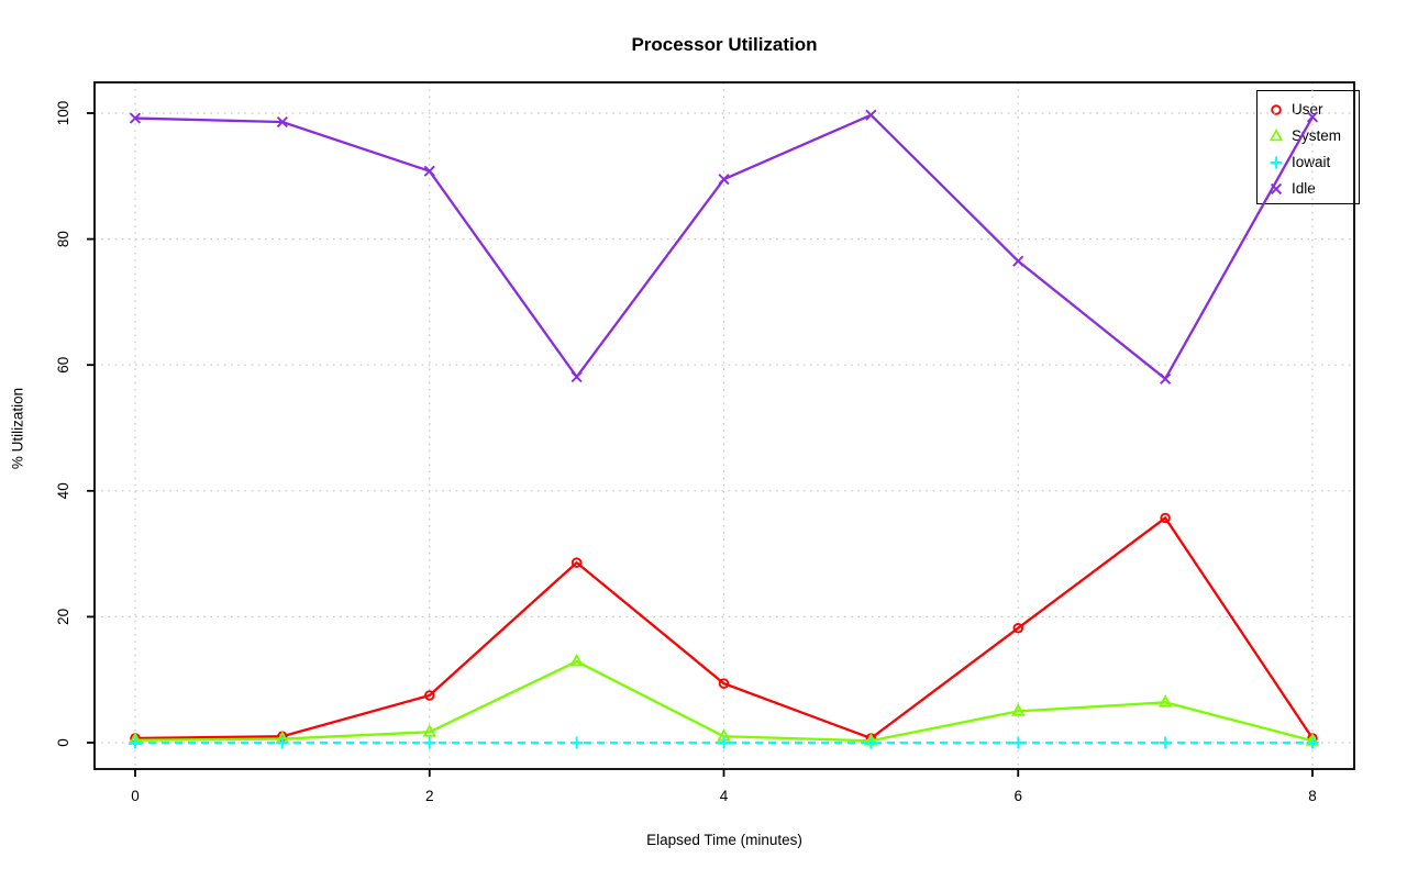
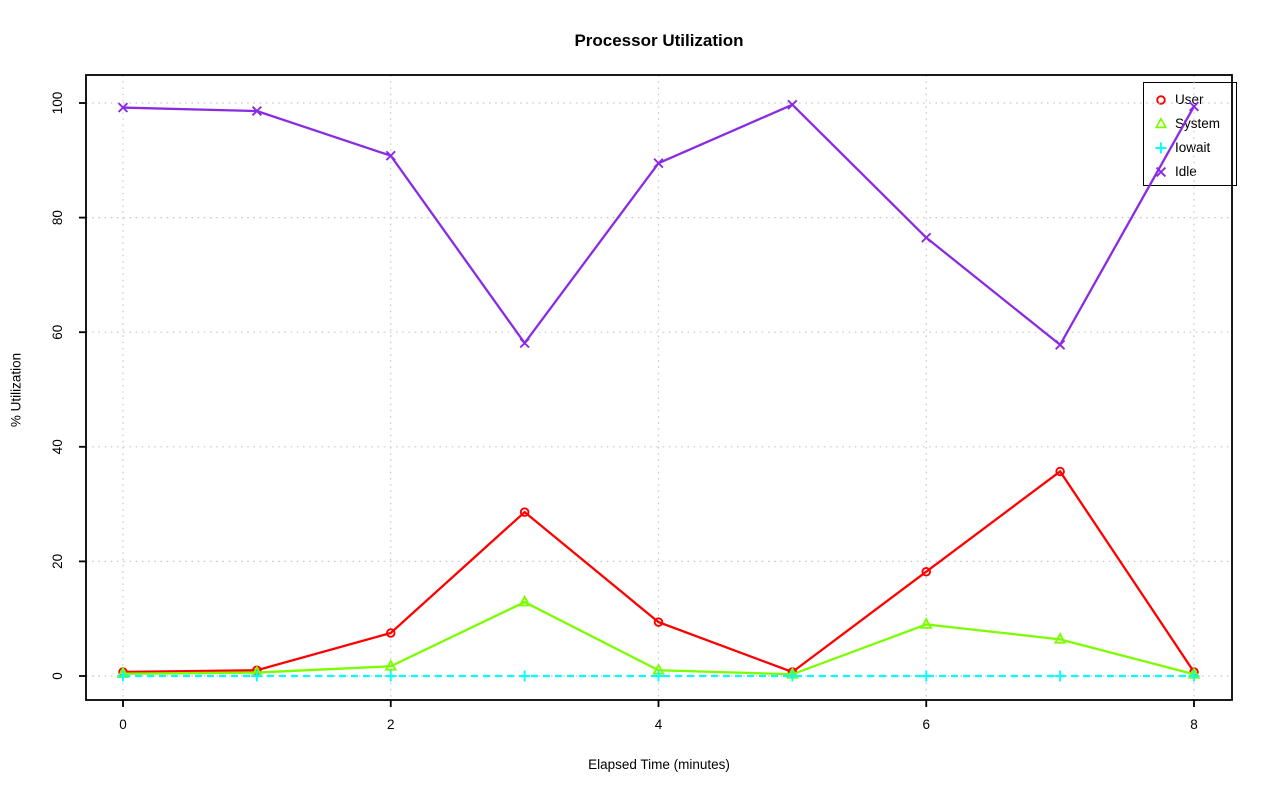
System/6: 5 -> 9
